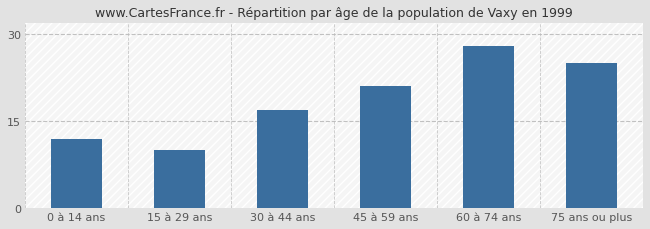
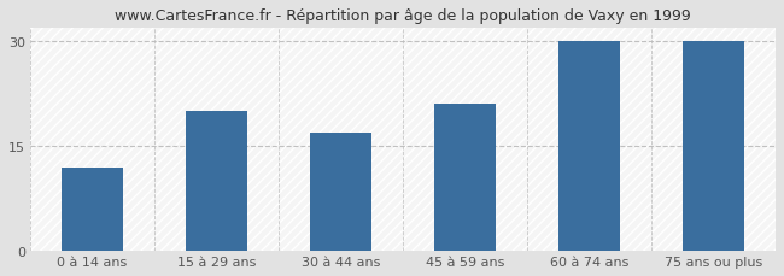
15 à 29 ans: 10 -> 20
60 à 74 ans: 28 -> 30
75 ans ou plus: 25 -> 30
